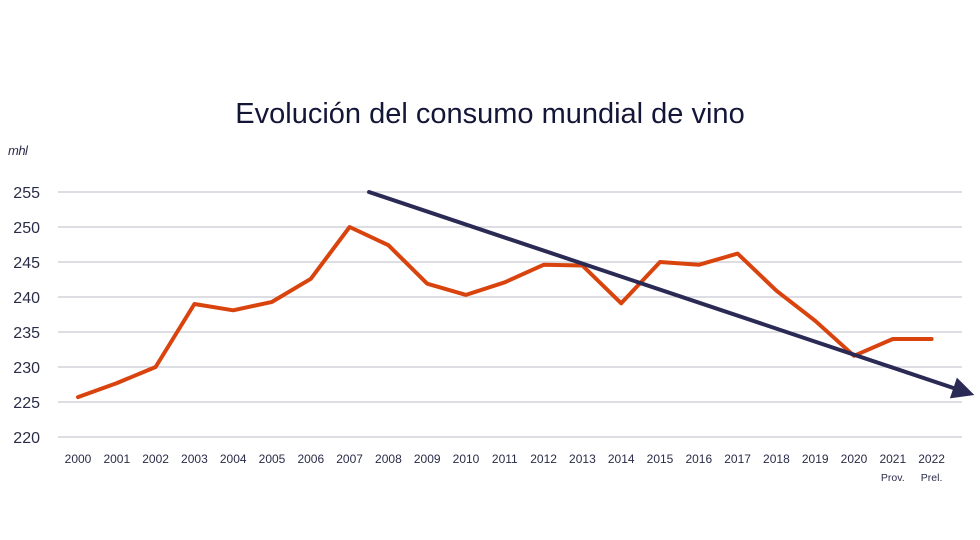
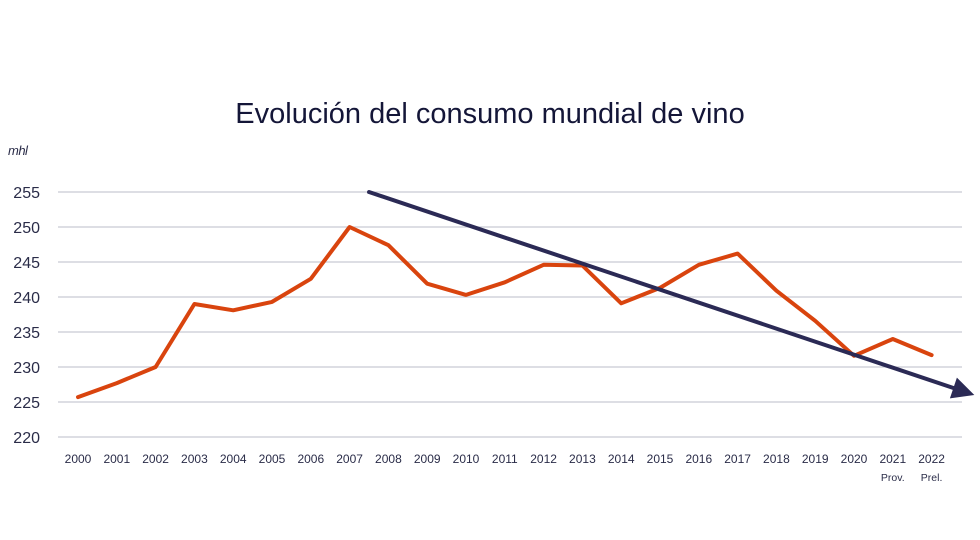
2015: 245 -> 241
2022: 234 -> 232
